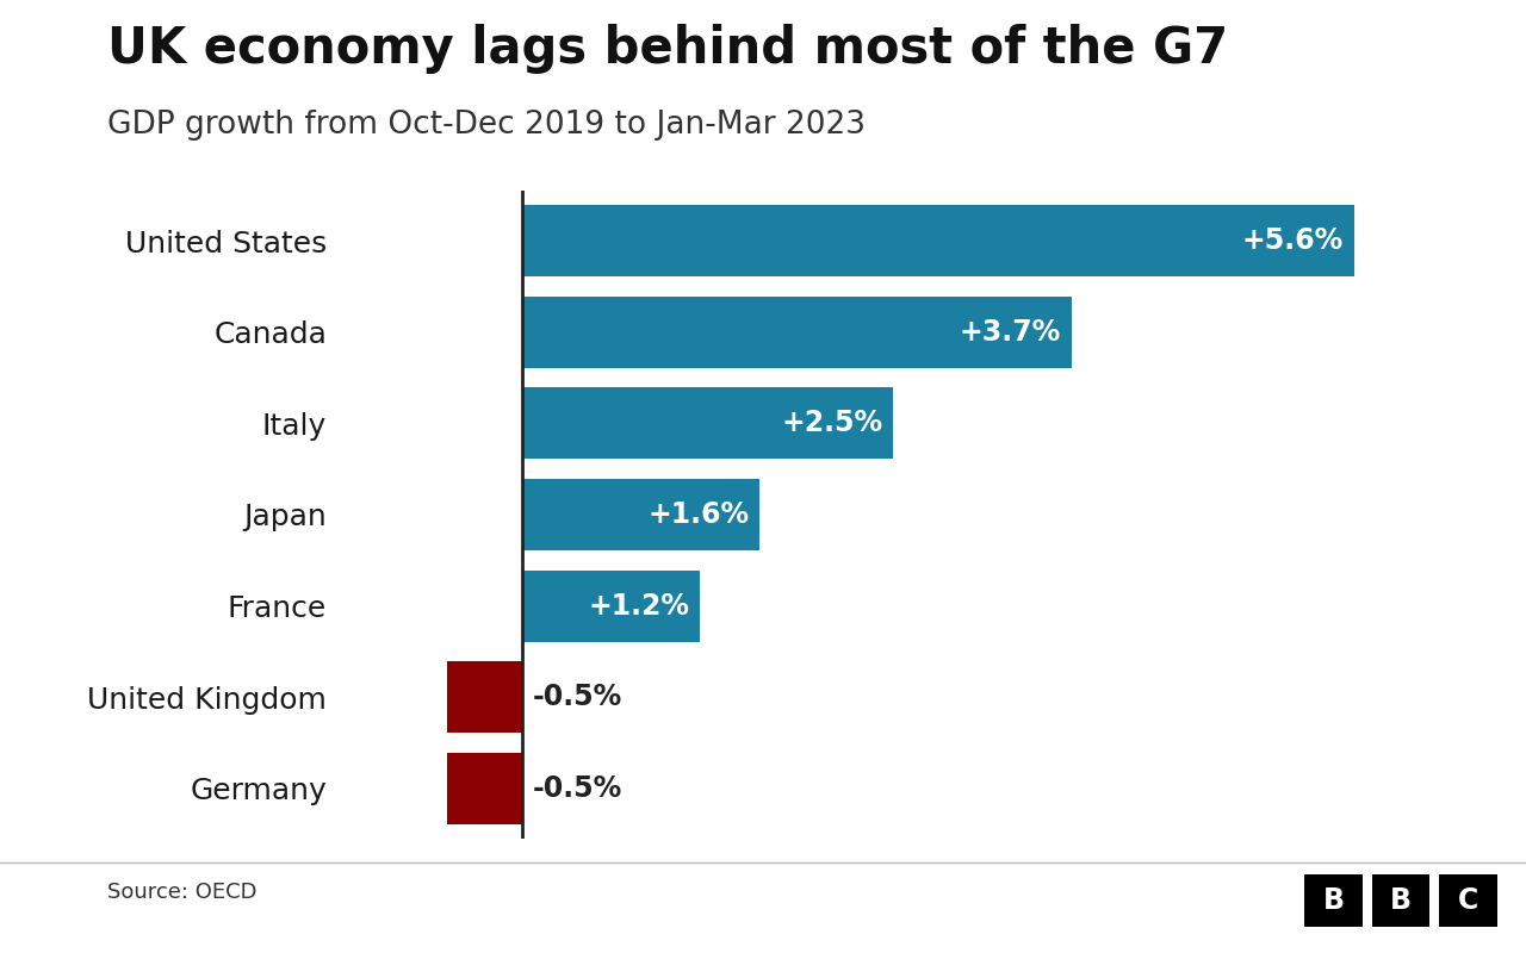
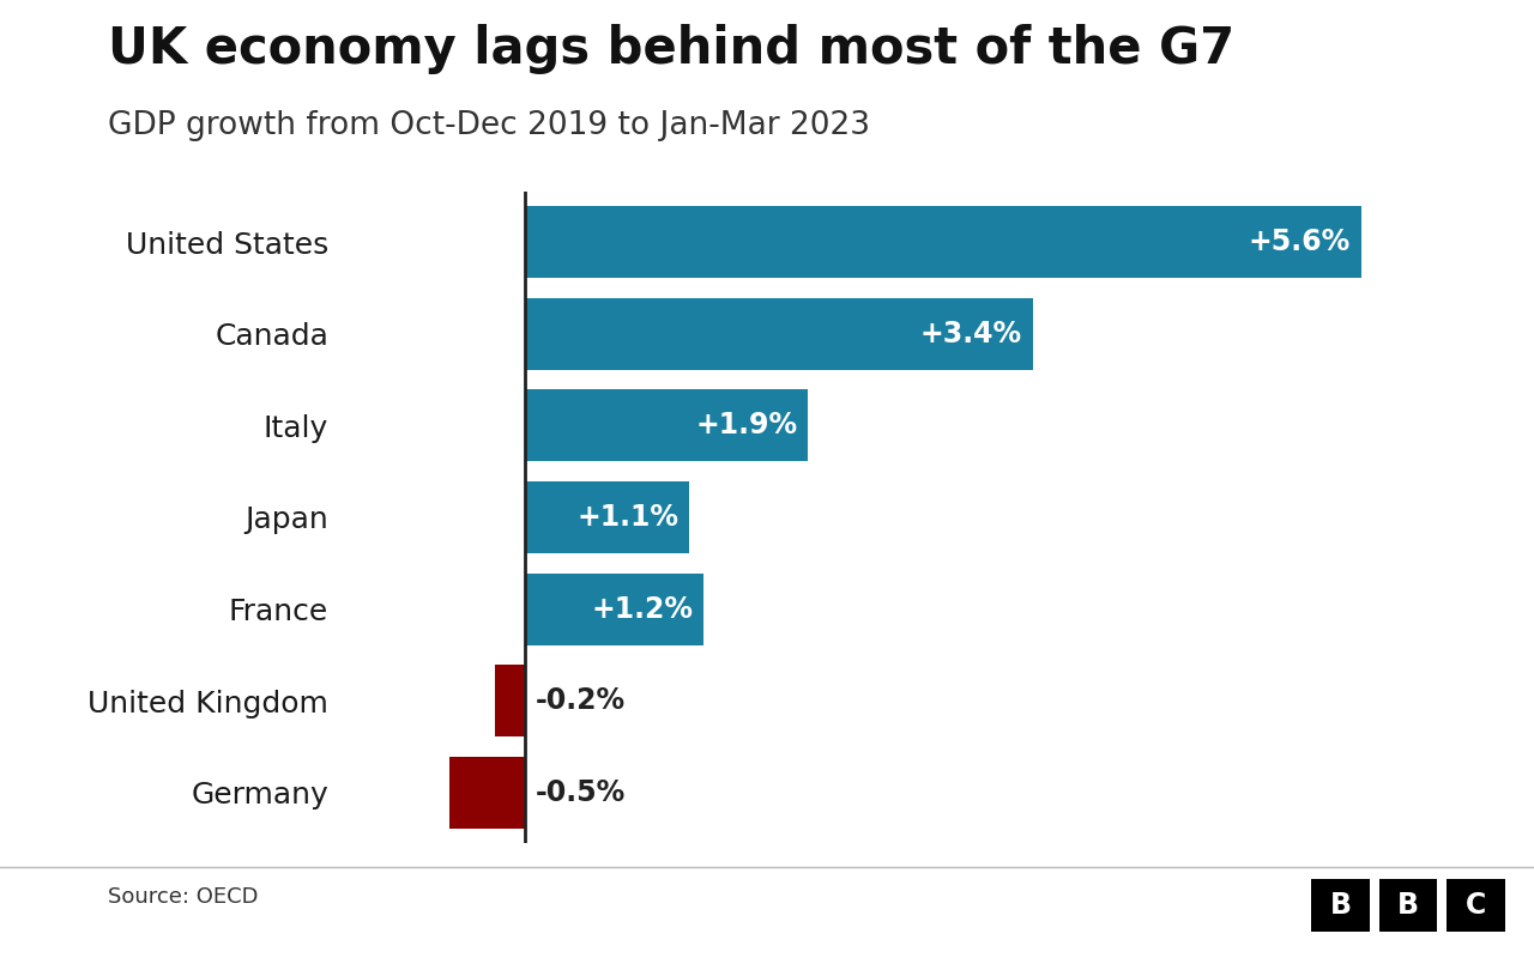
Canada: +3.7% -> +3.4%
Italy: +2.5% -> +1.9%
Japan: +1.6% -> +1.1%
United Kingdom: -0.5% -> -0.2%
